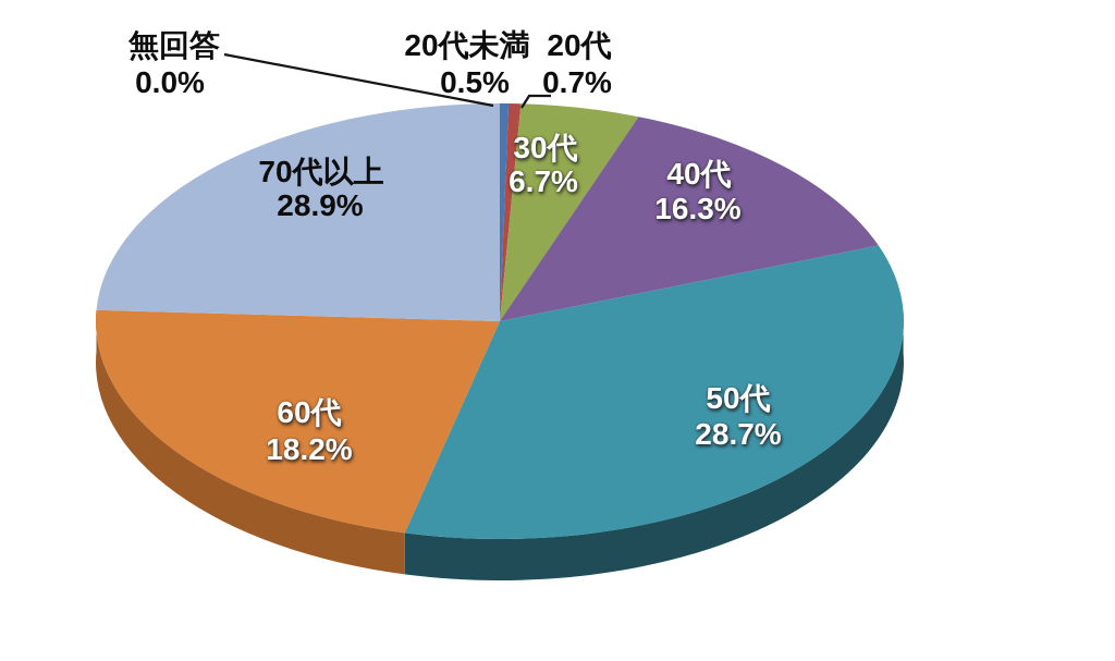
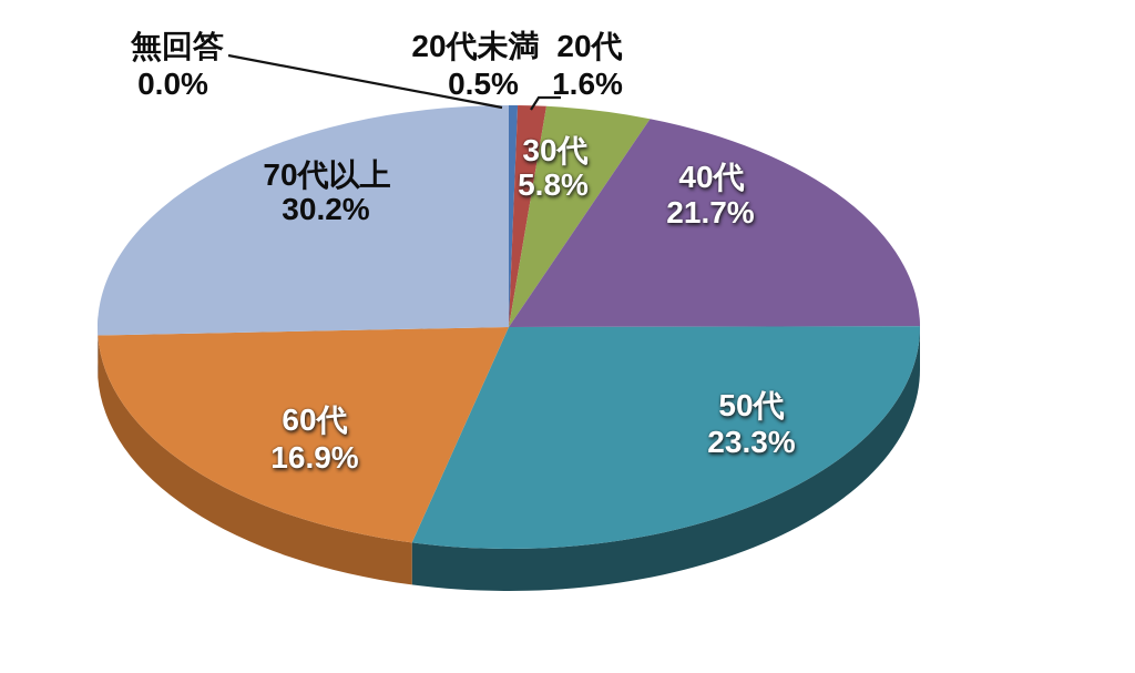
20代: 0.7% -> 1.6%
30代: 6.7% -> 5.8%
40代: 16.3% -> 21.7%
50代: 28.7% -> 23.3%
60代: 18.2% -> 16.9%
70代以上: 28.9% -> 30.2%
